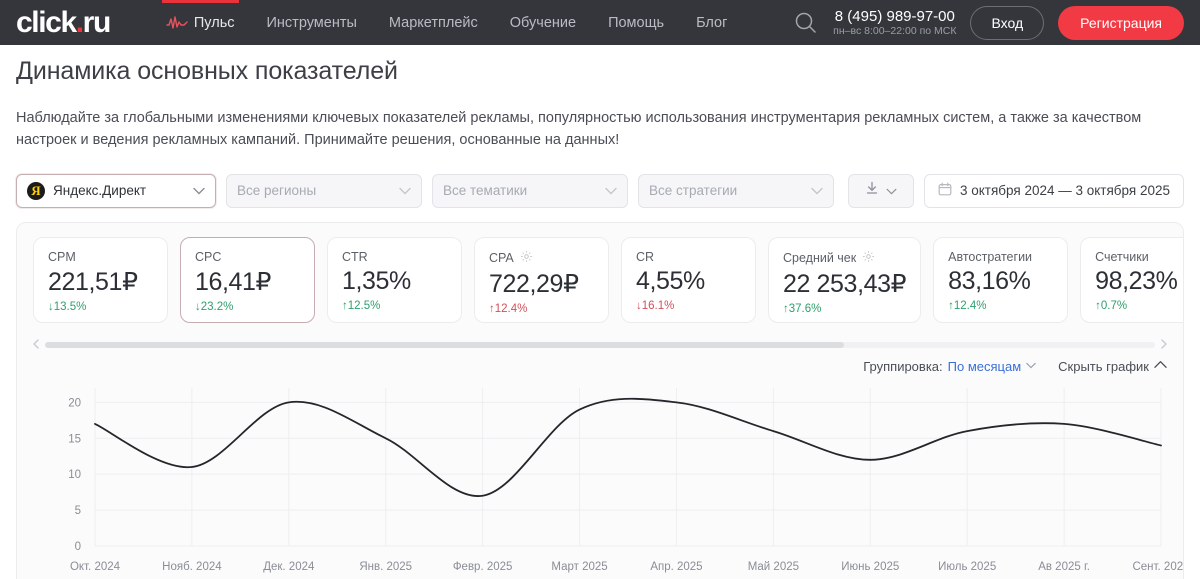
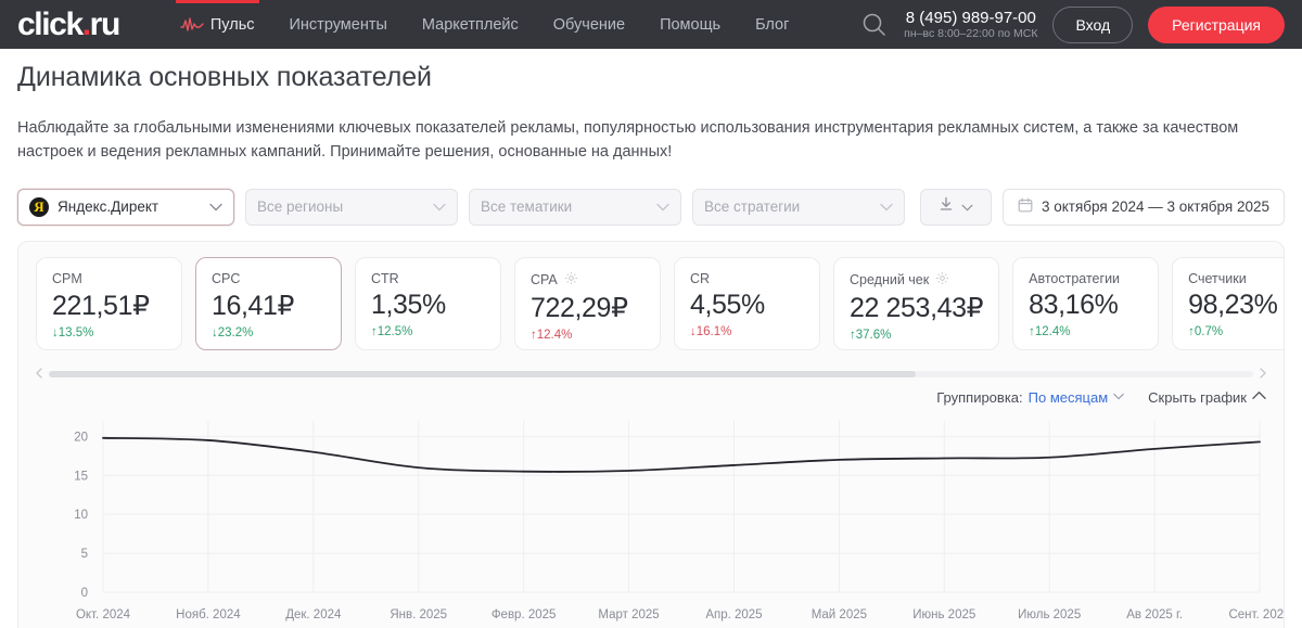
Окт. 2024: 17 -> 20
Нояб. 2024: 11 -> 20
Дек. 2024: 20 -> 18
Янв. 2025: 15 -> 16
Февр. 2025: 7 -> 16
Март 2025: 19 -> 16
Апр. 2025: 20 -> 16
Май 2025: 16 -> 17
Июнь 2025: 12 -> 17
Июль 2025: 16 -> 17
Ав 2025 г.: 17 -> 18
Сент. 2025: 14 -> 19
